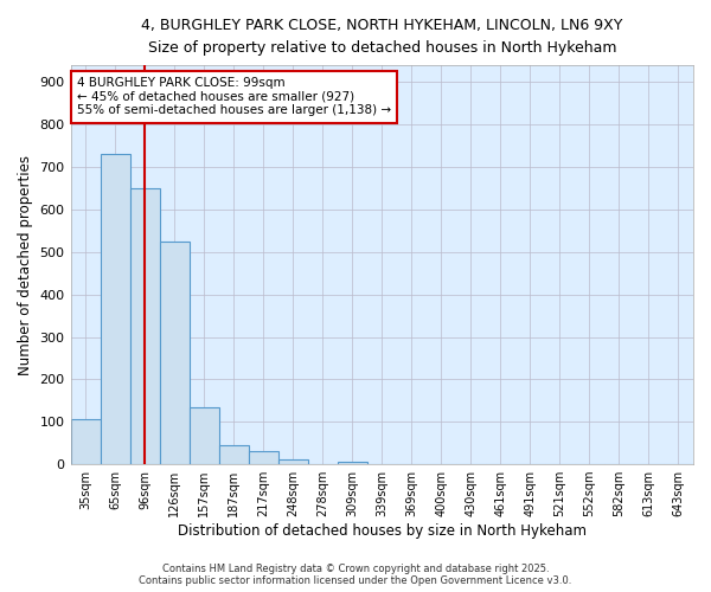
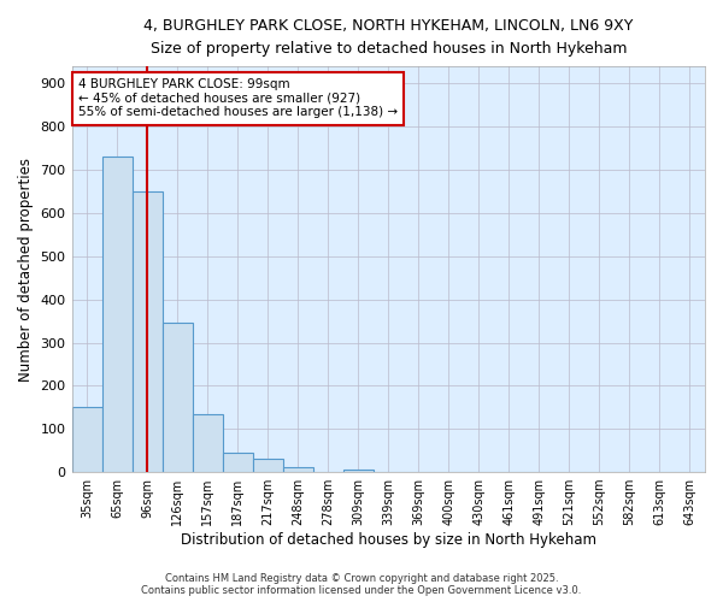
35sqm: 105 -> 150
126sqm: 525 -> 345
